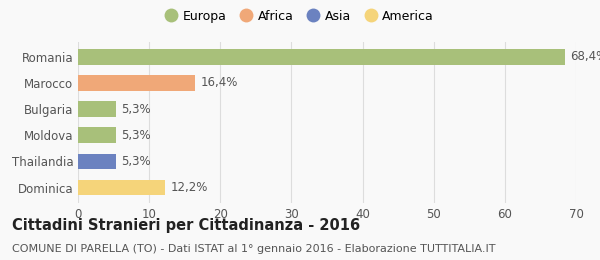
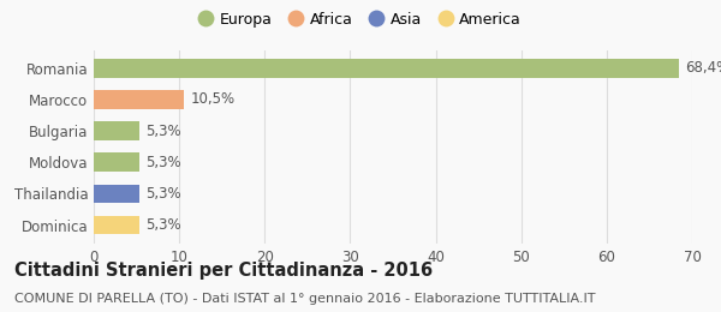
Marocco: 16,4% -> 10,5%
Dominica: 12,2% -> 5,3%
